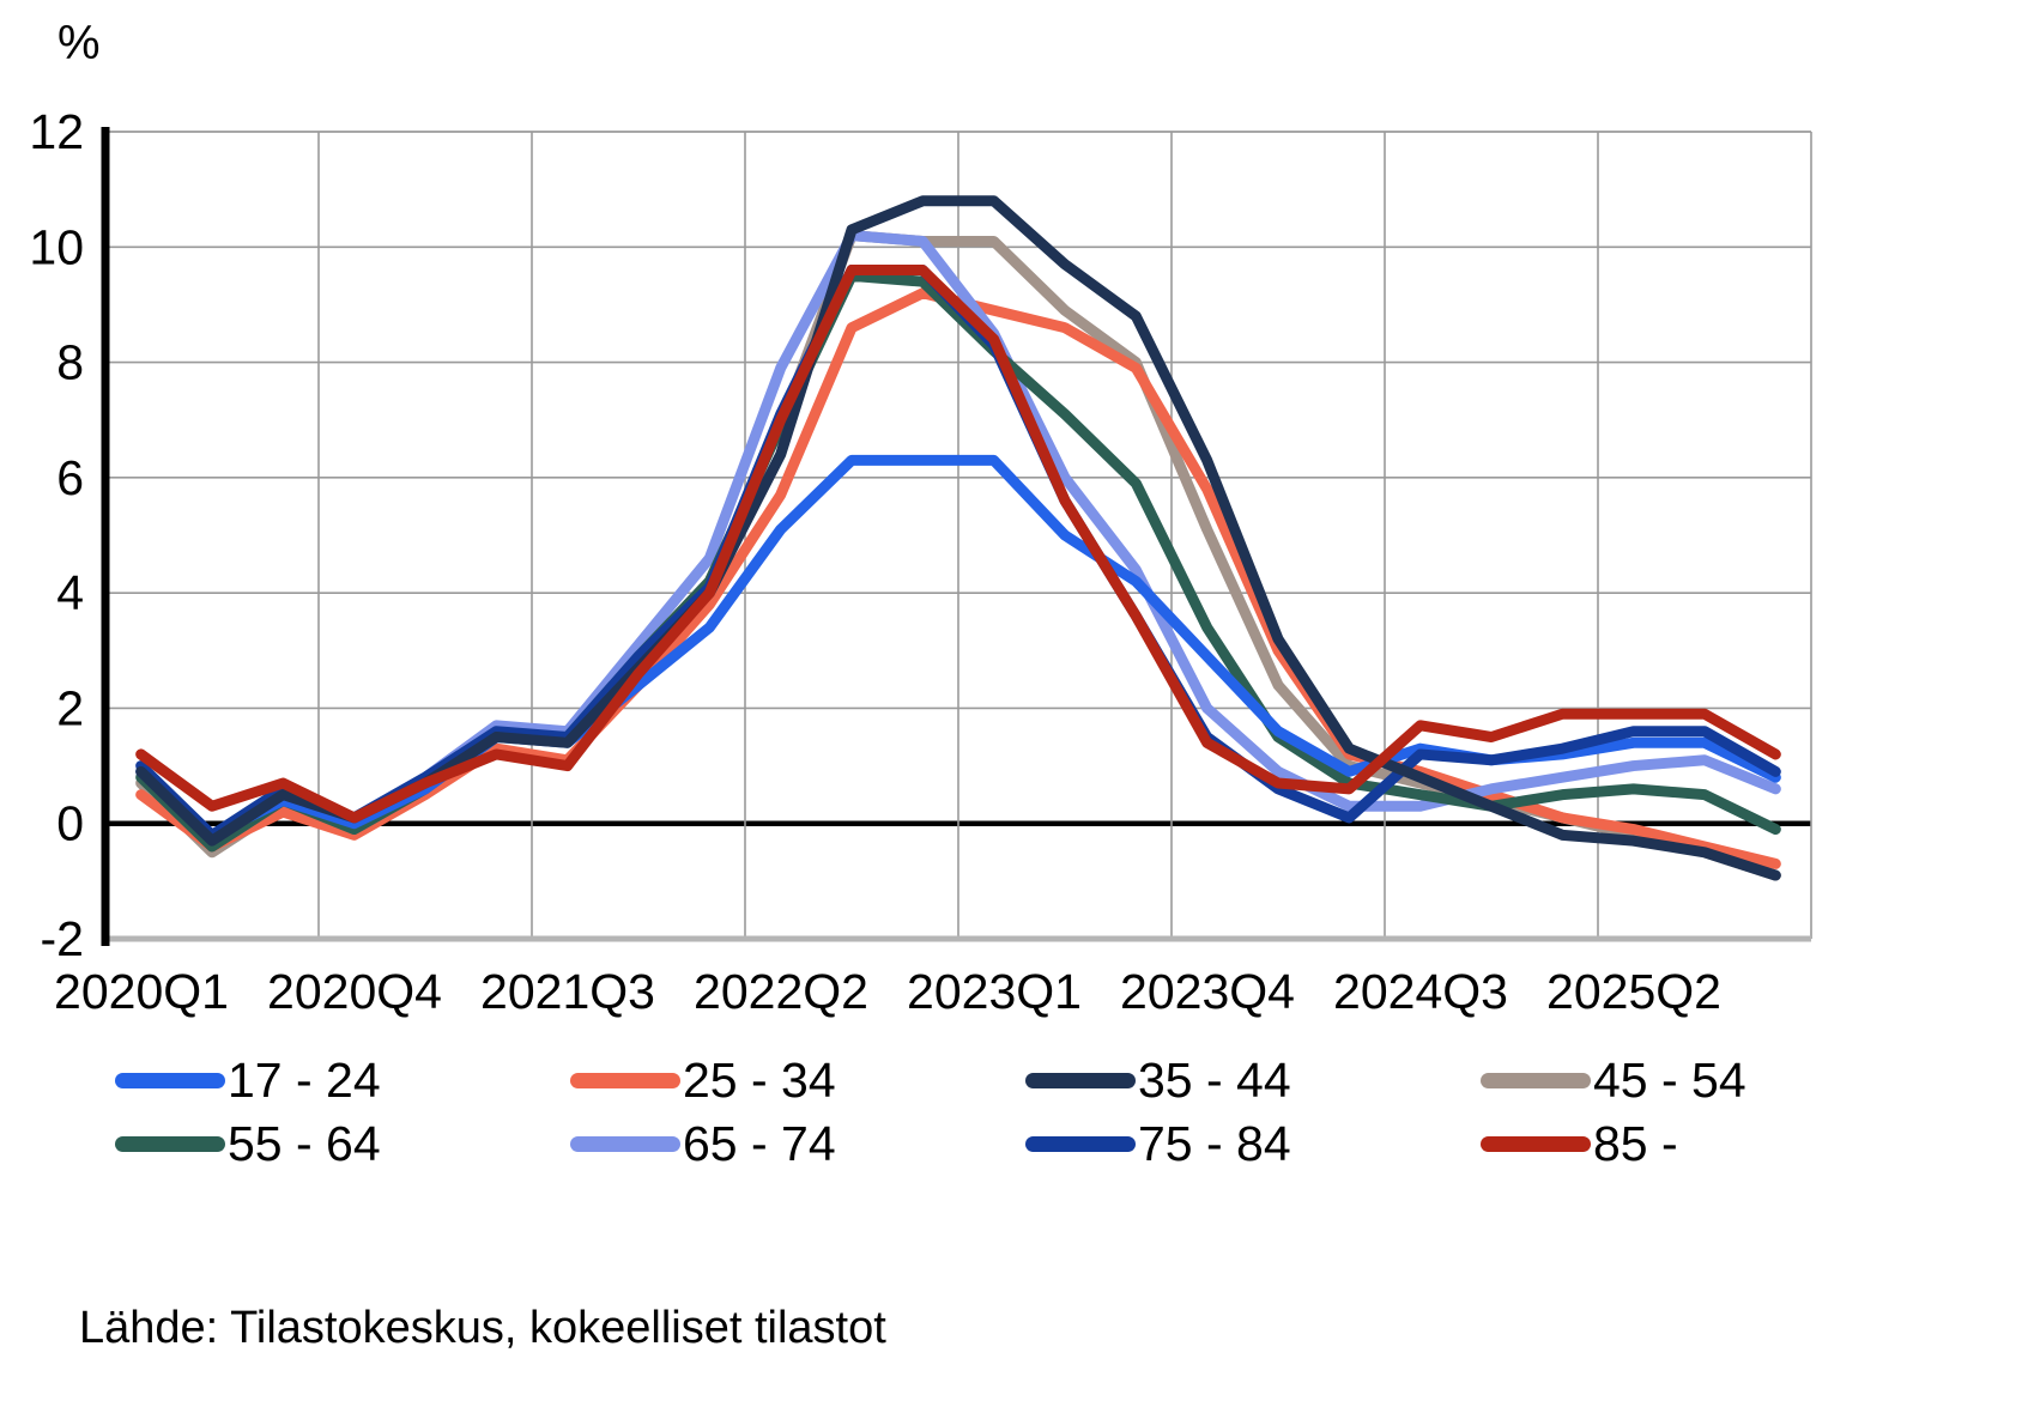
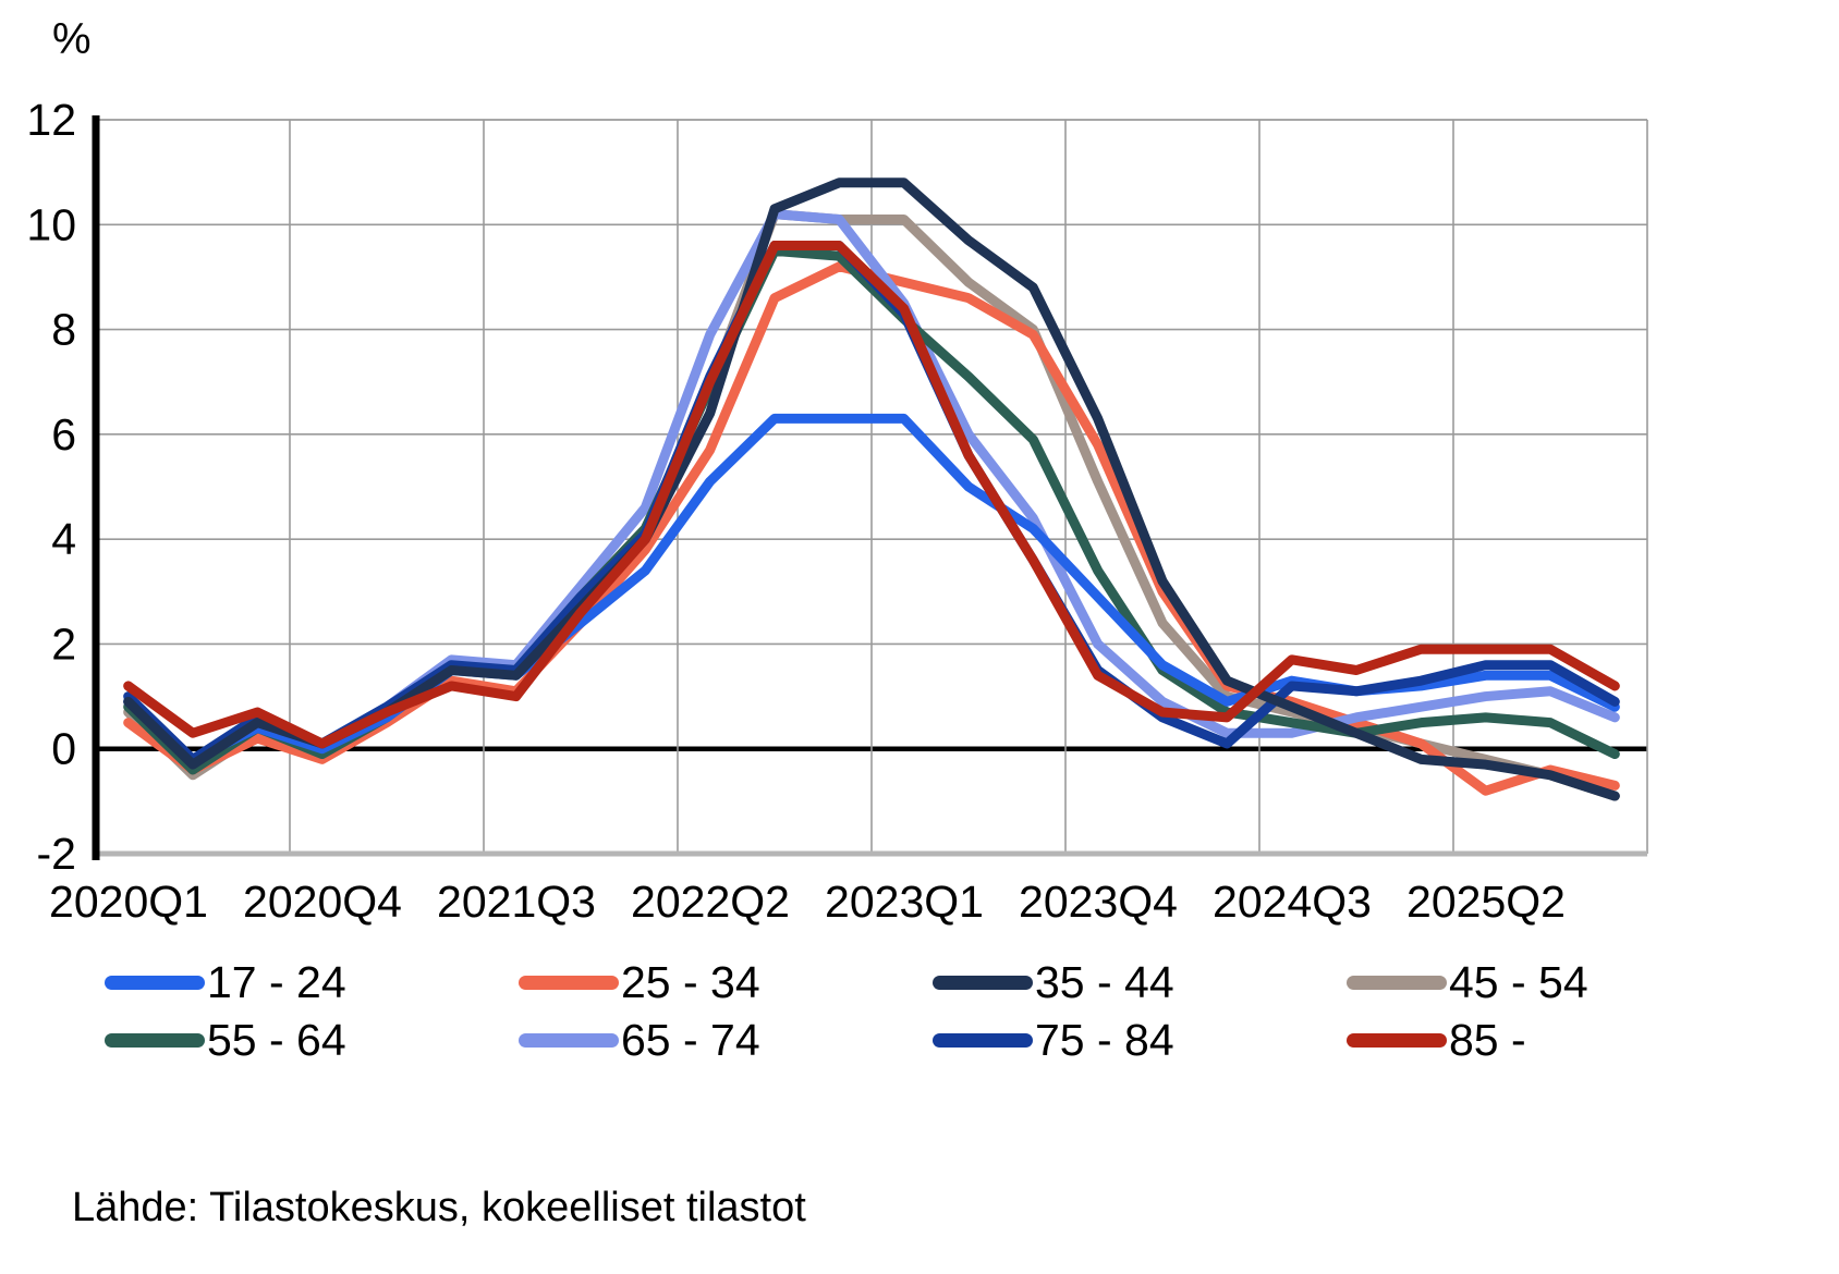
25 - 34/2025Q2: -0.1 -> -0.8
